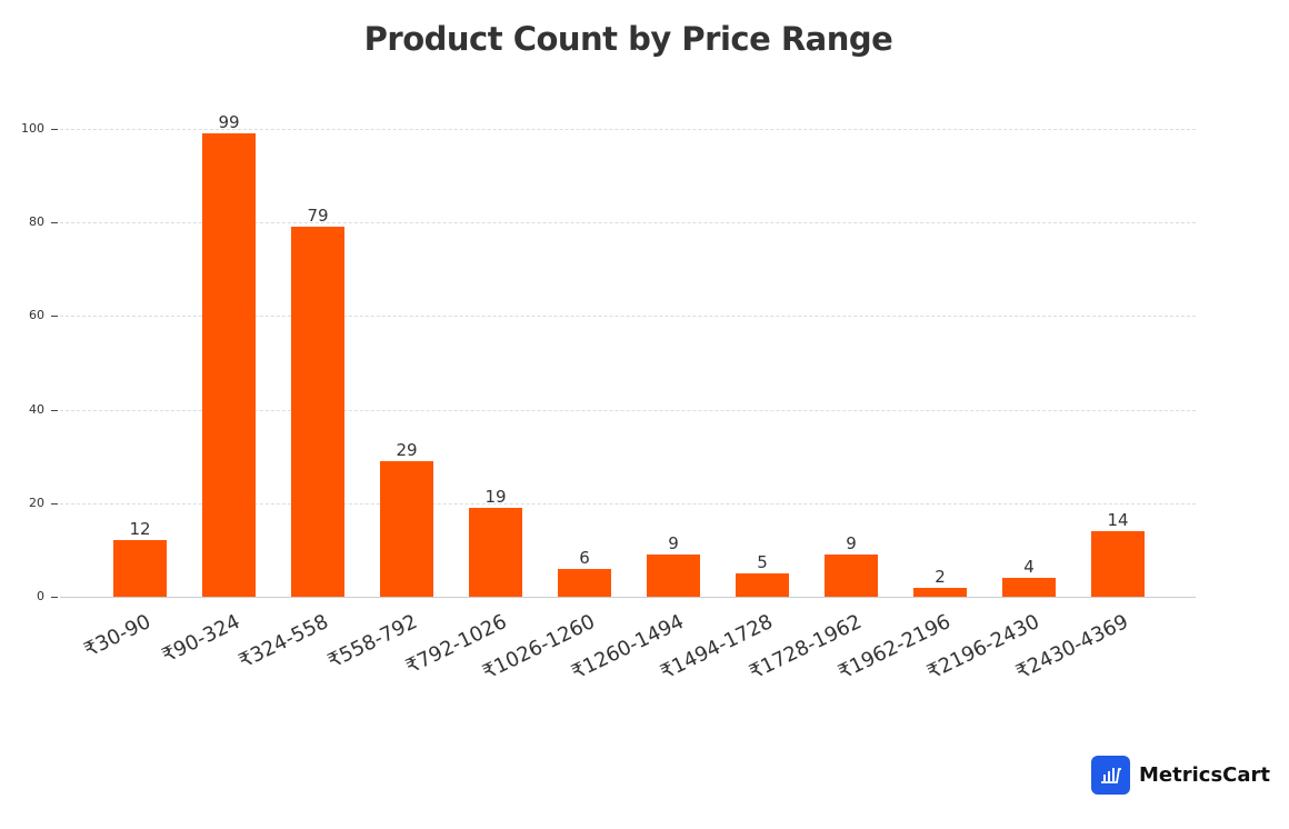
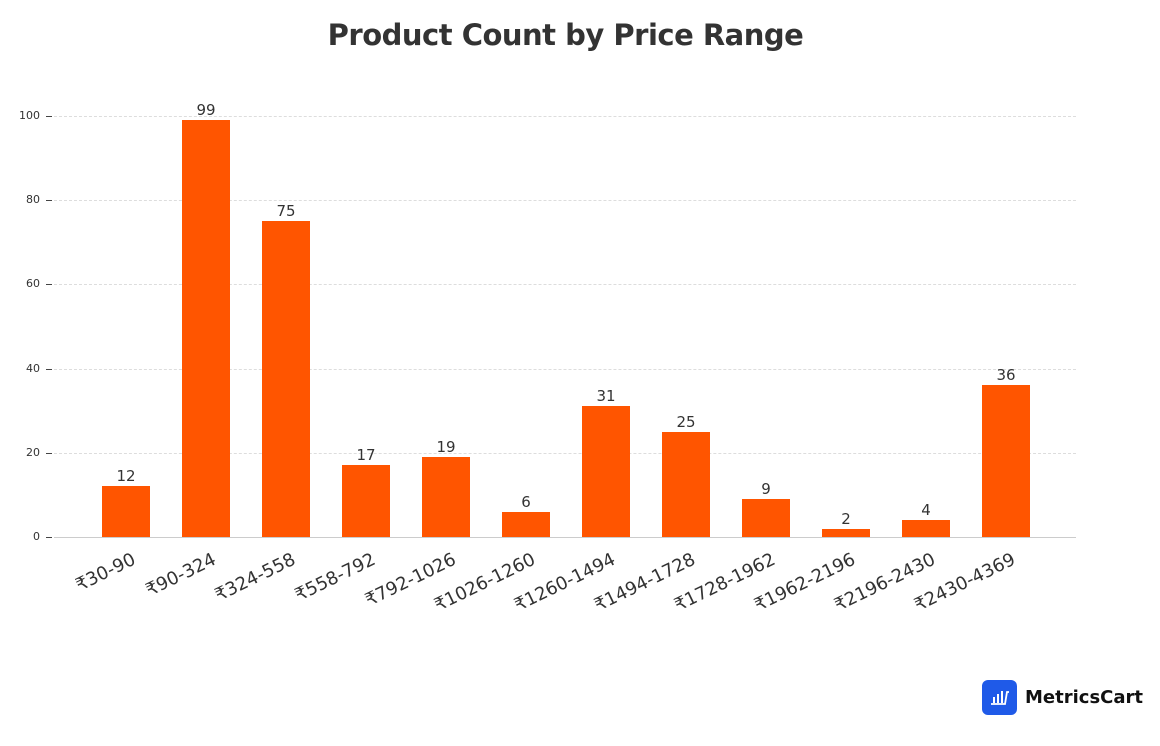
₹324-558: 79 -> 75
₹558-792: 29 -> 17
₹1260-1494: 9 -> 31
₹1494-1728: 5 -> 25
₹2430-4369: 14 -> 36
